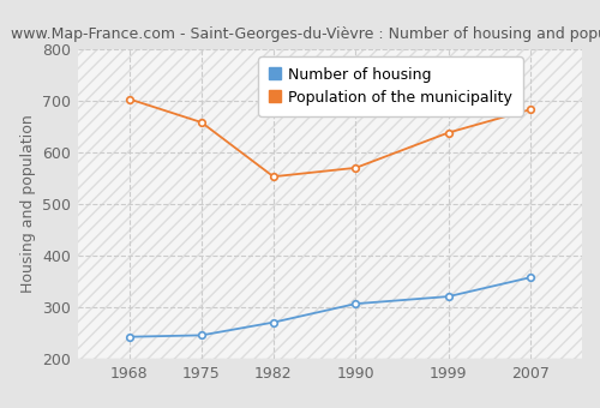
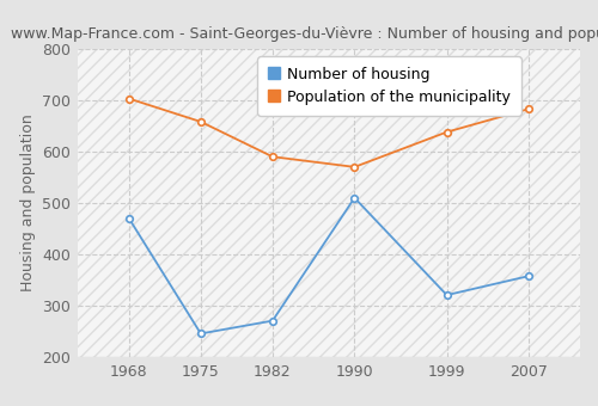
Number of housing/1968: 243 -> 470
Population of the municipality/1982: 553 -> 590
Number of housing/1990: 307 -> 510
